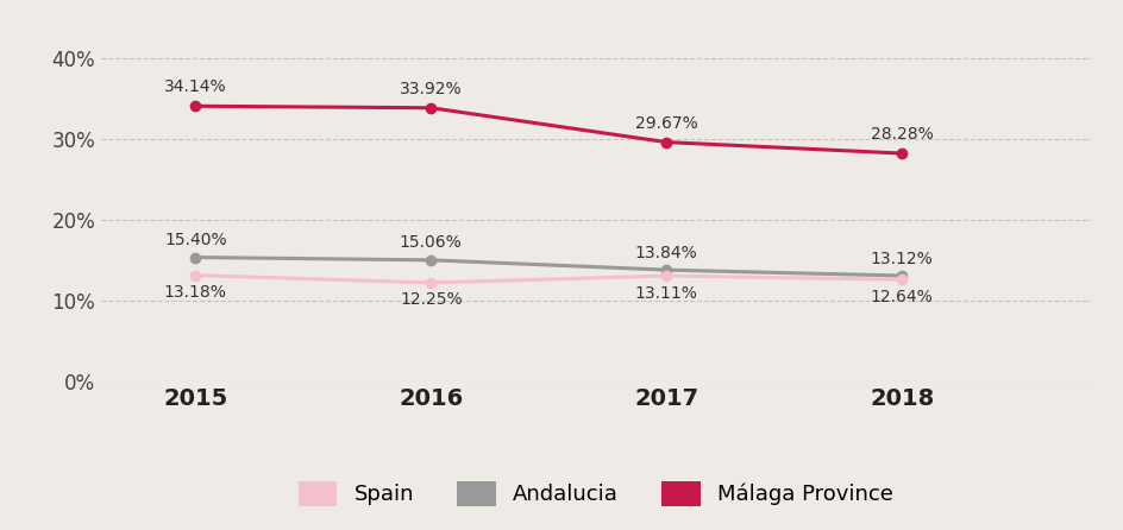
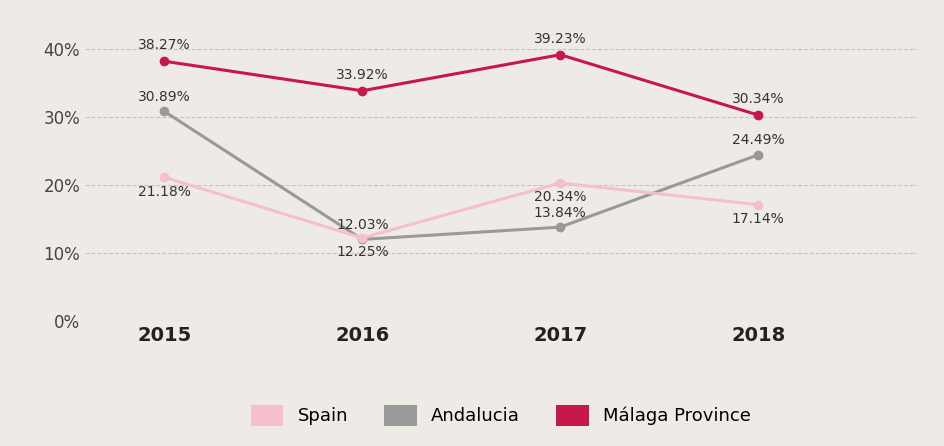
Spain/2015: 13.18% -> 21.18%
Andalucia/2015: 15.40% -> 30.89%
Málaga Province/2015: 34.14% -> 38.27%
Andalucia/2016: 15.06% -> 12.03%
Spain/2017: 13.11% -> 20.34%
Málaga Province/2017: 29.67% -> 39.23%
Spain/2018: 12.64% -> 17.14%
Andalucia/2018: 13.12% -> 24.49%
Málaga Province/2018: 28.28% -> 30.34%
